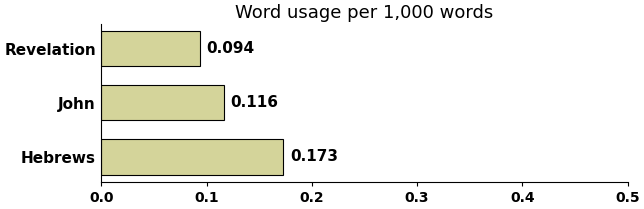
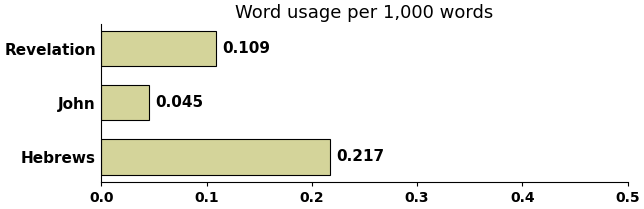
Revelation: 0.094 -> 0.109
John: 0.116 -> 0.045
Hebrews: 0.173 -> 0.217
